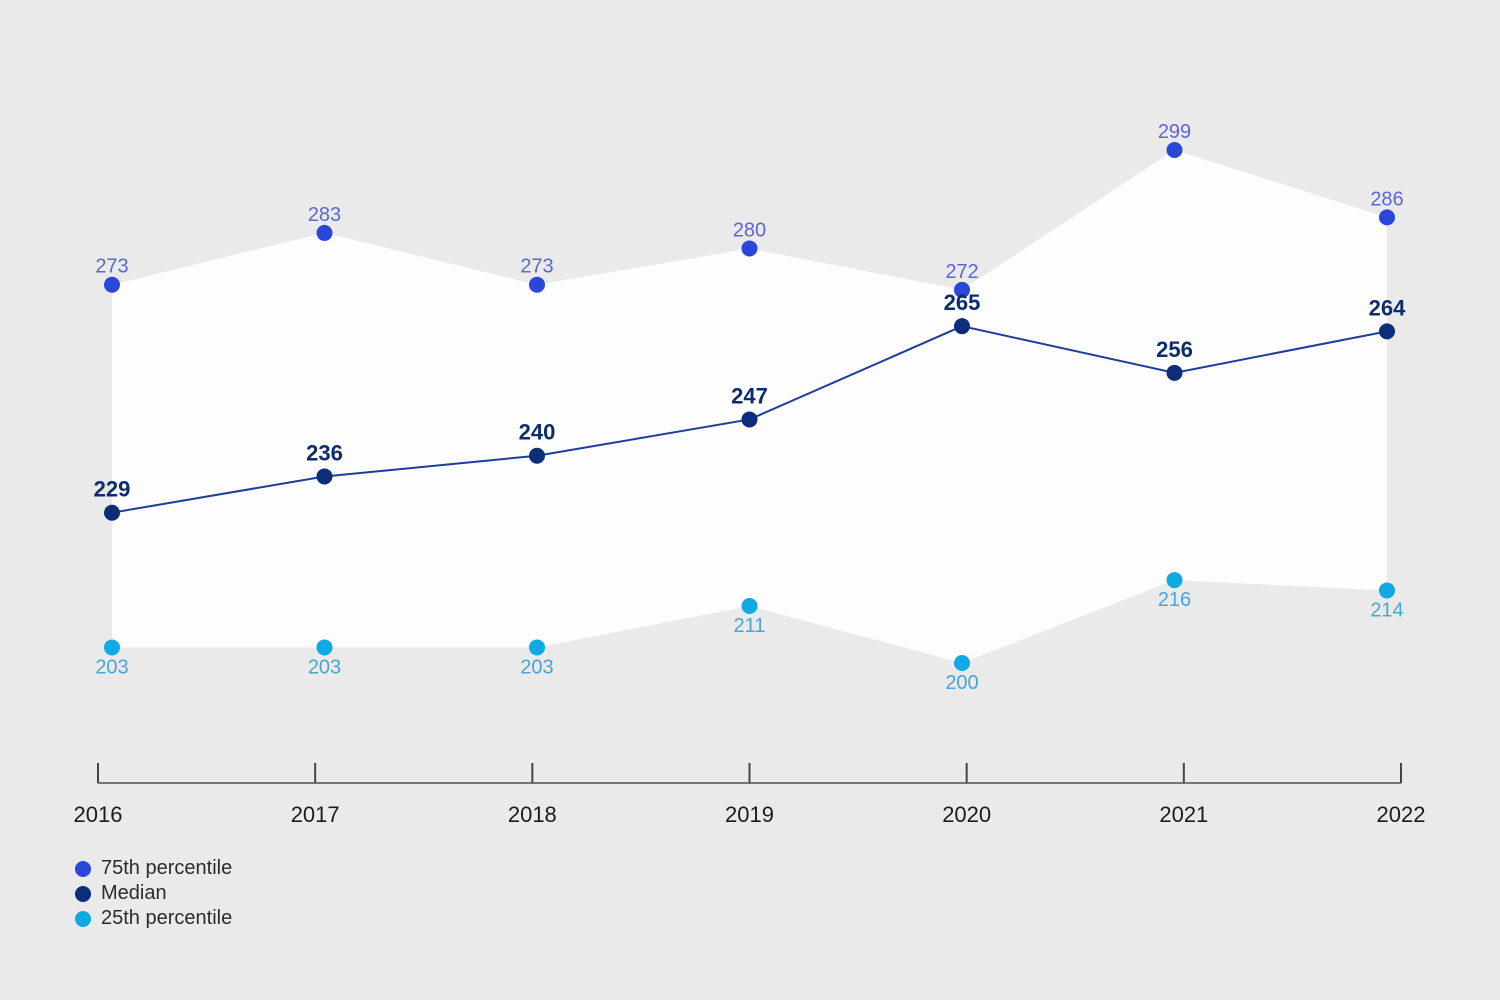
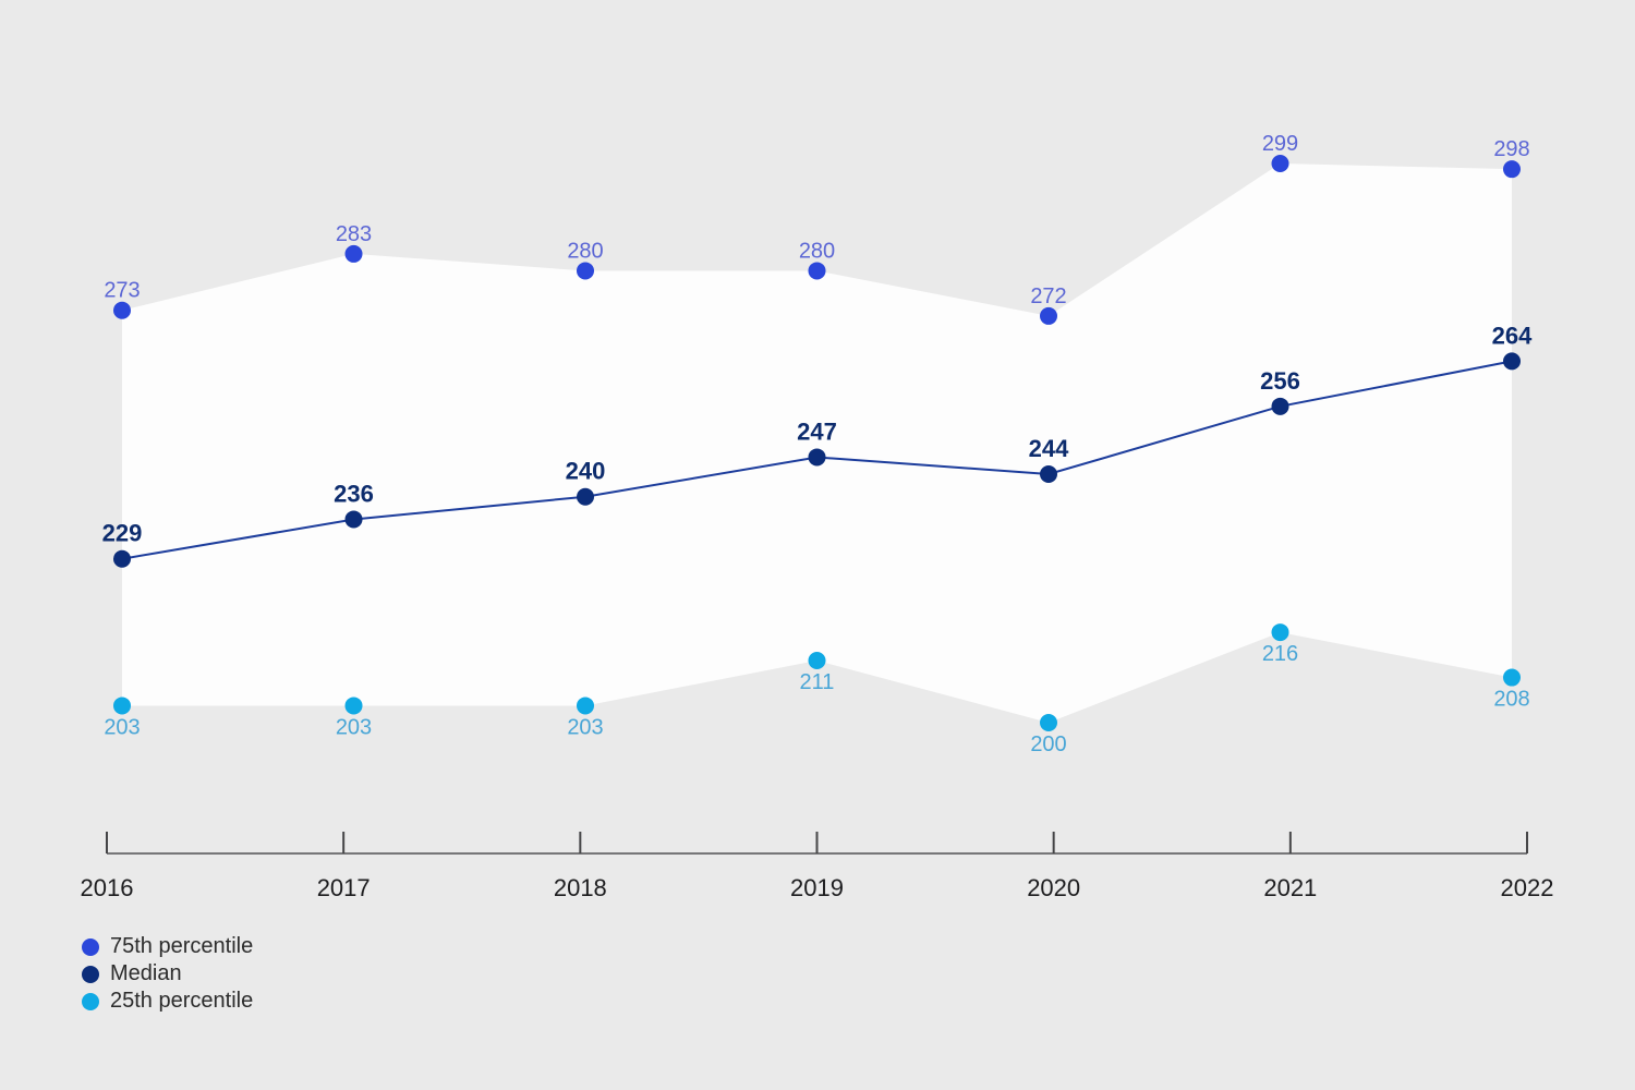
75th percentile/2018: 273 -> 280
Median/2020: 265 -> 244
75th percentile/2022: 286 -> 298
25th percentile/2022: 214 -> 208
